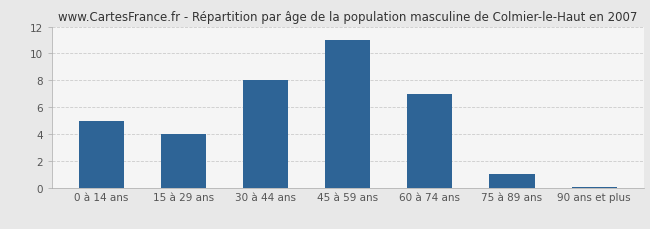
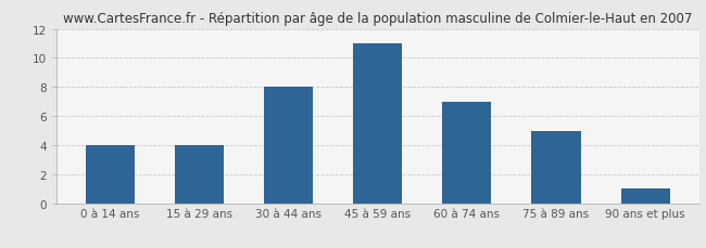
0 à 14 ans: 5.0 -> 4.0
75 à 89 ans: 1.0 -> 5.0
90 ans et plus: 0.1 -> 1.0
